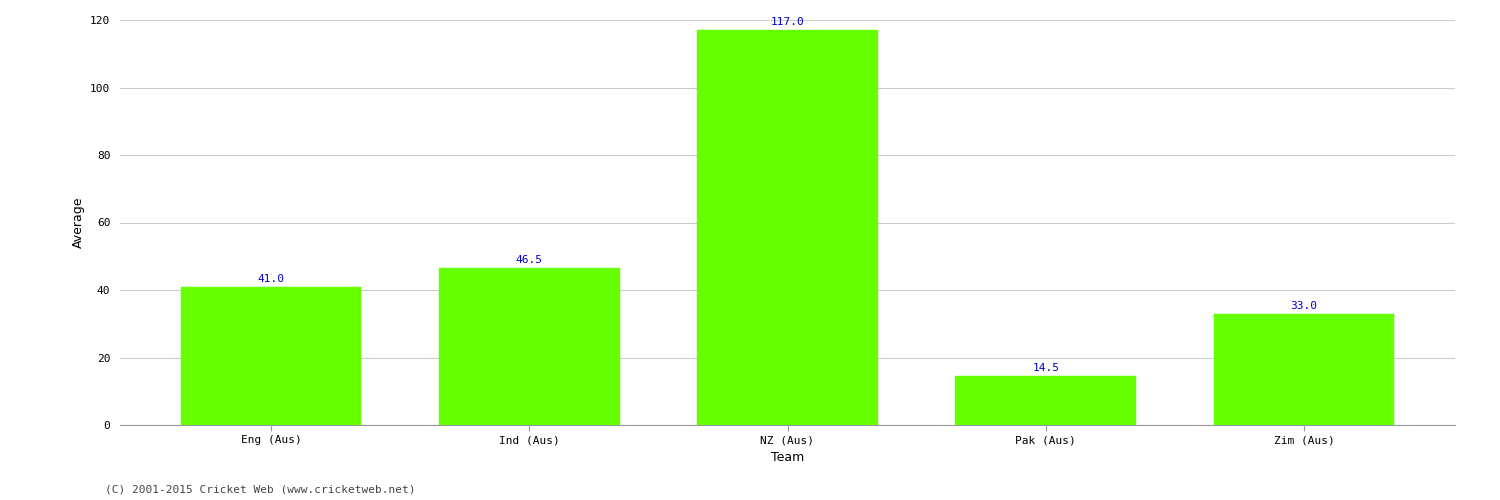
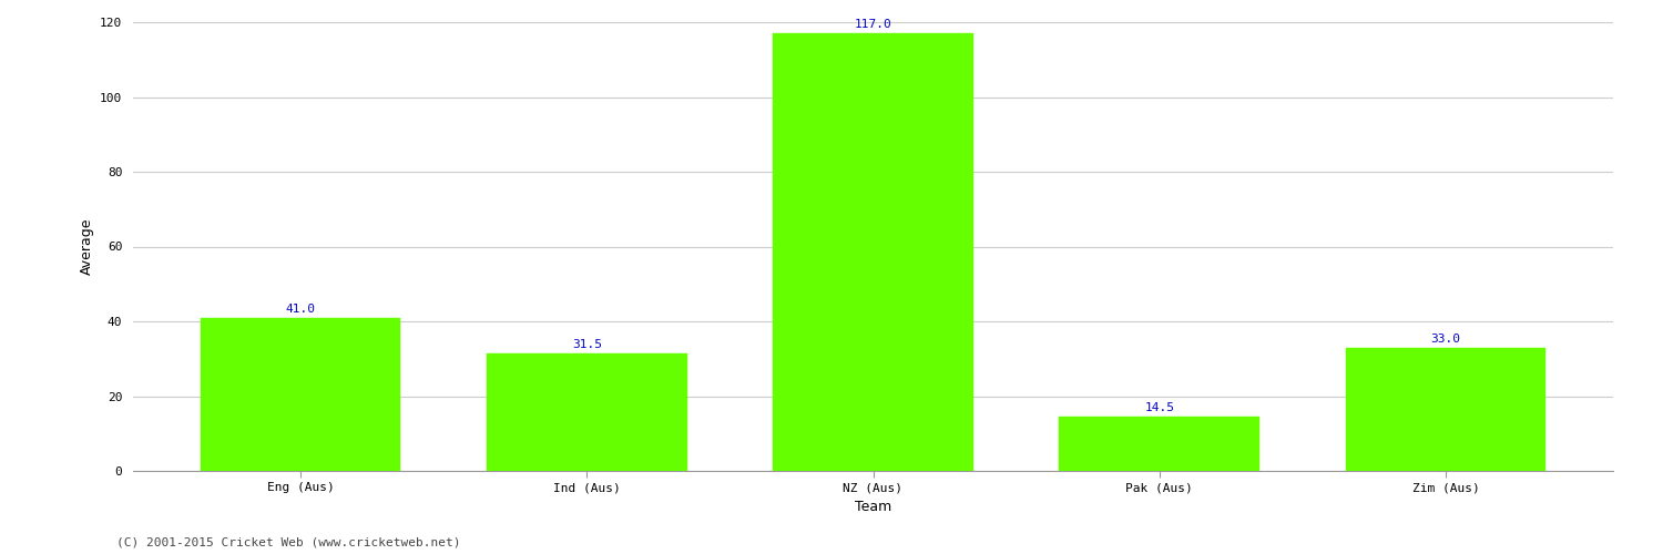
Ind (Aus): 46.5 -> 31.5
